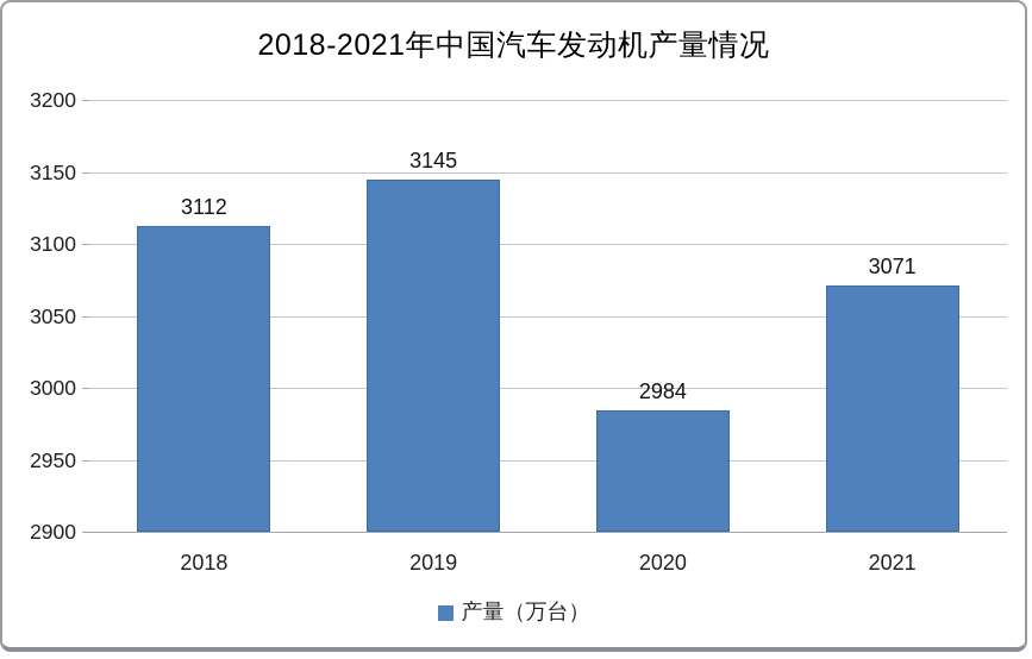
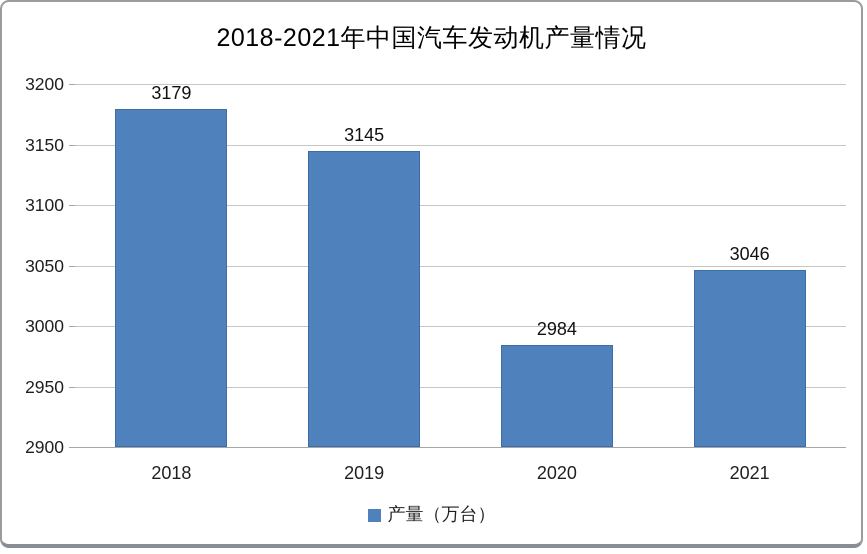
2018: 3112 -> 3179
2021: 3071 -> 3046
